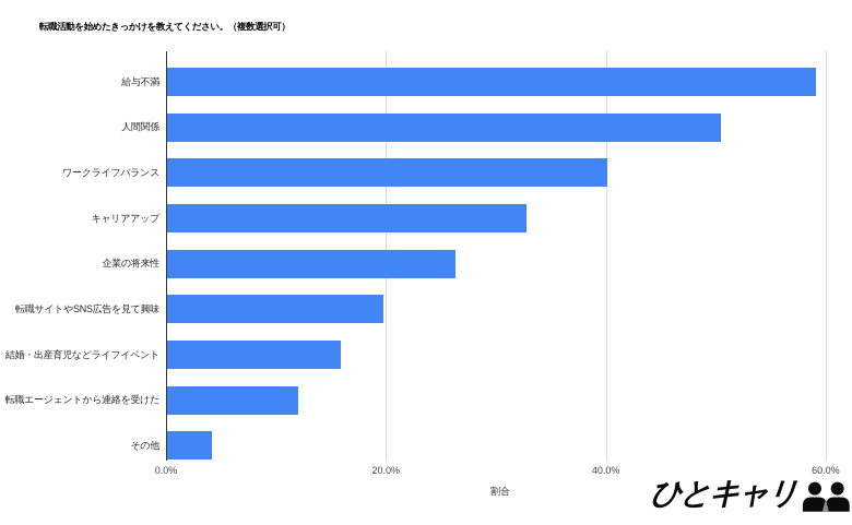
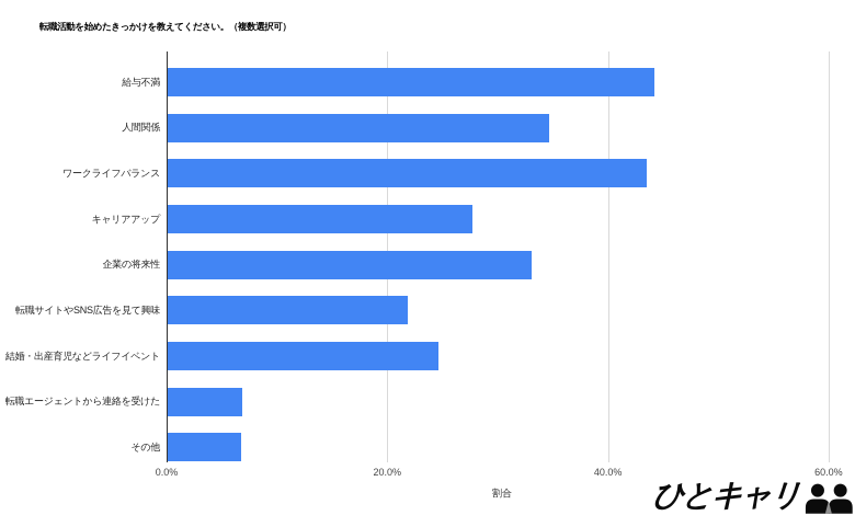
給与不満: 59.0% -> 44.1%
人間関係: 50.4% -> 34.6%
ワークライフバランス: 40.0% -> 43.4%
キャリアアップ: 32.7% -> 27.6%
企業の将来性: 26.2% -> 33.0%
転職サイトやSNS広告を見て興味: 19.7% -> 21.8%
結婚・出産育児などライフイベント: 15.8% -> 24.5%
転職エージェントから連絡を受けた: 11.9% -> 6.8%
その他: 4.1% -> 6.7%
